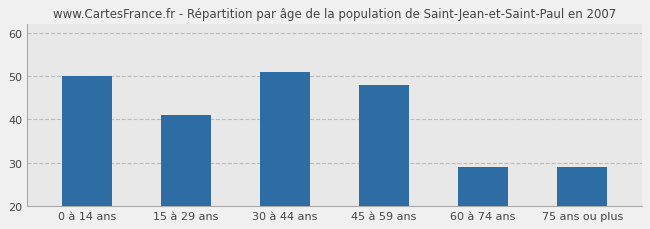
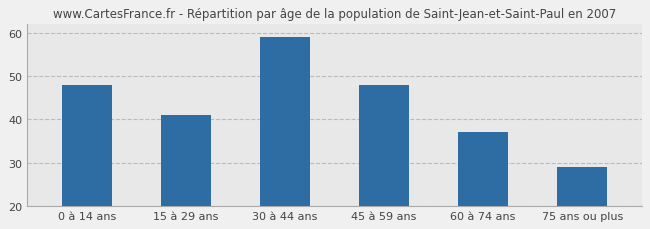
0 à 14 ans: 50 -> 48
30 à 44 ans: 51 -> 59
60 à 74 ans: 29 -> 37
